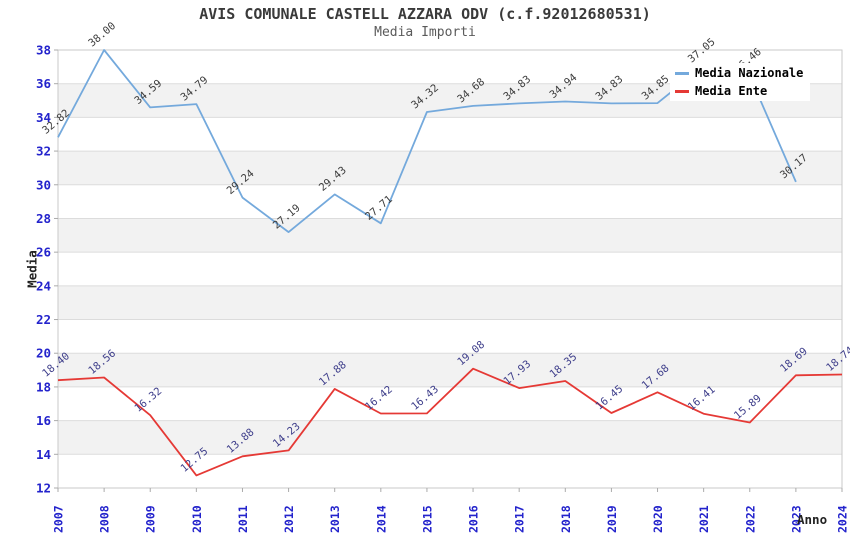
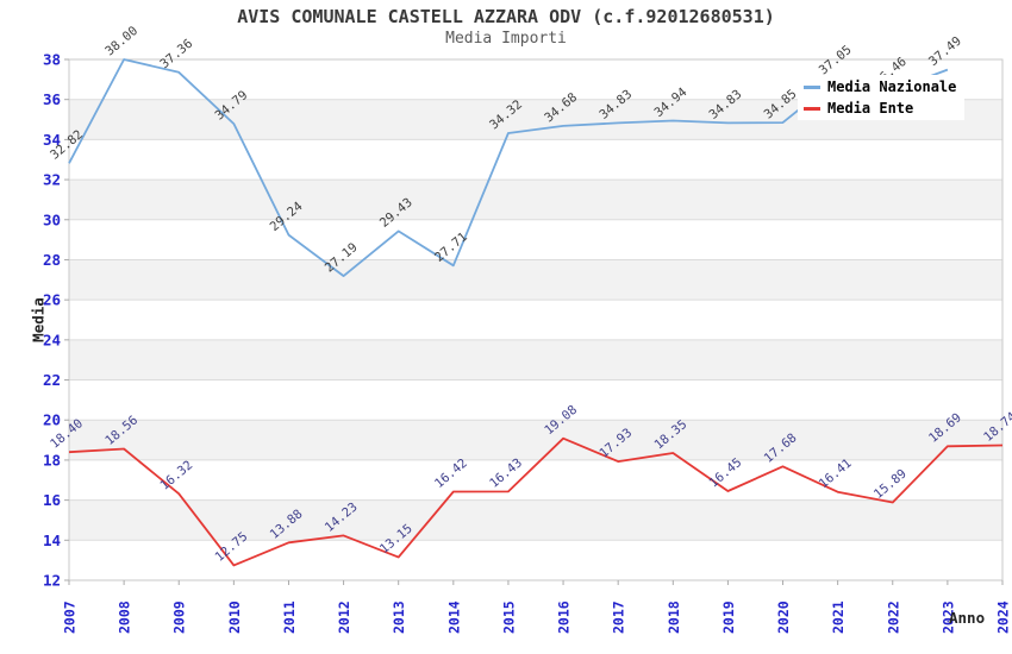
Media Nazionale/2009: 34.59 -> 37.36
Media Ente/2013: 17.88 -> 13.15
Media Nazionale/2023: 30.17 -> 37.49
